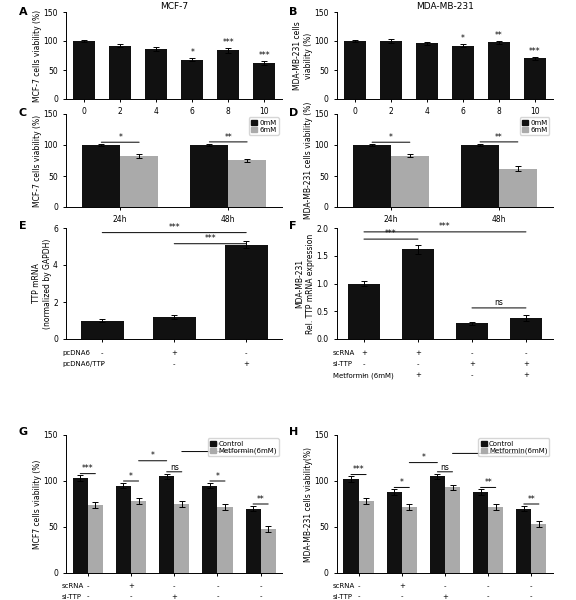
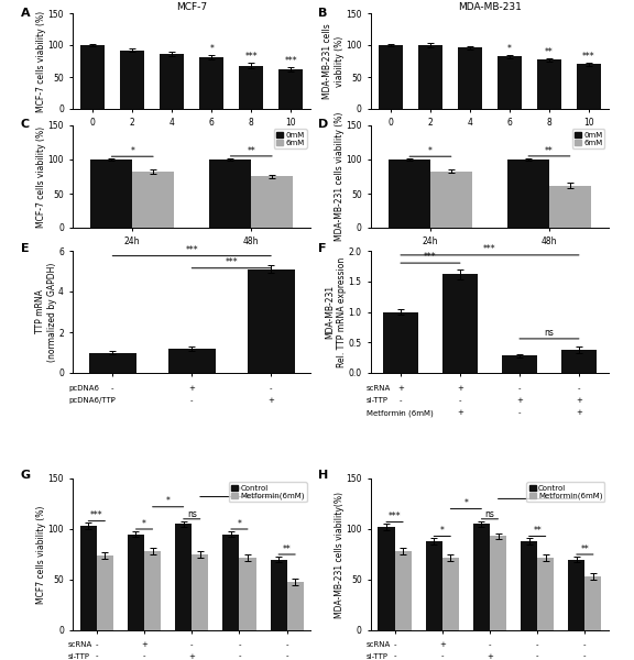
MCF-7/6: 68 -> 81
MCF-7/8: 84 -> 68
MDA-MB-231/6: 92 -> 82
MDA-MB-231/8: 98 -> 77
